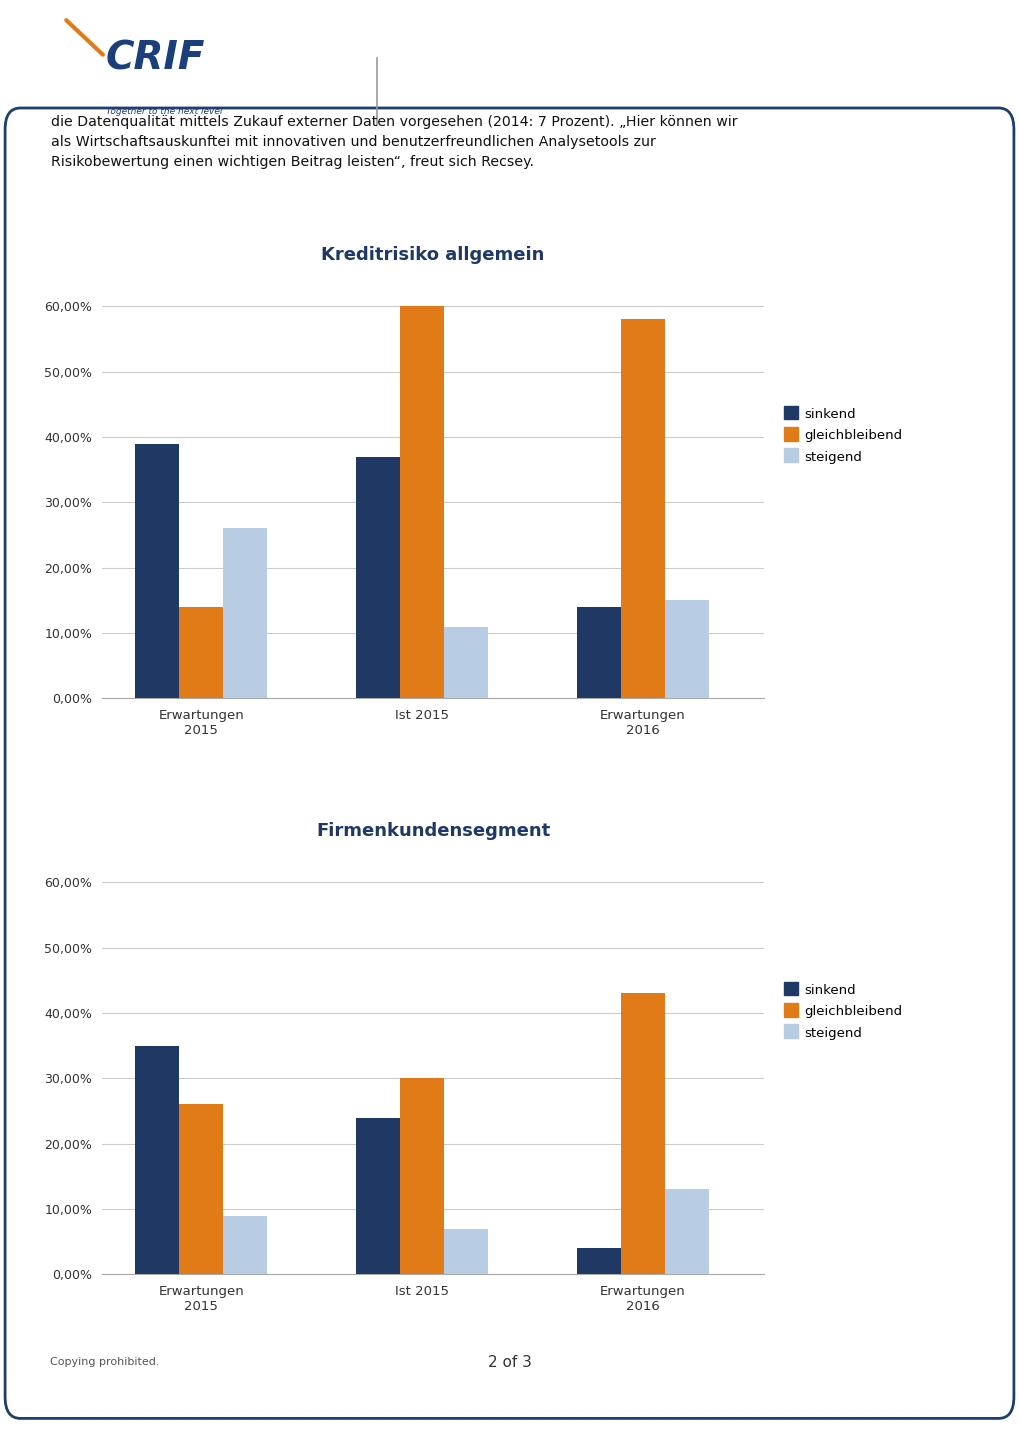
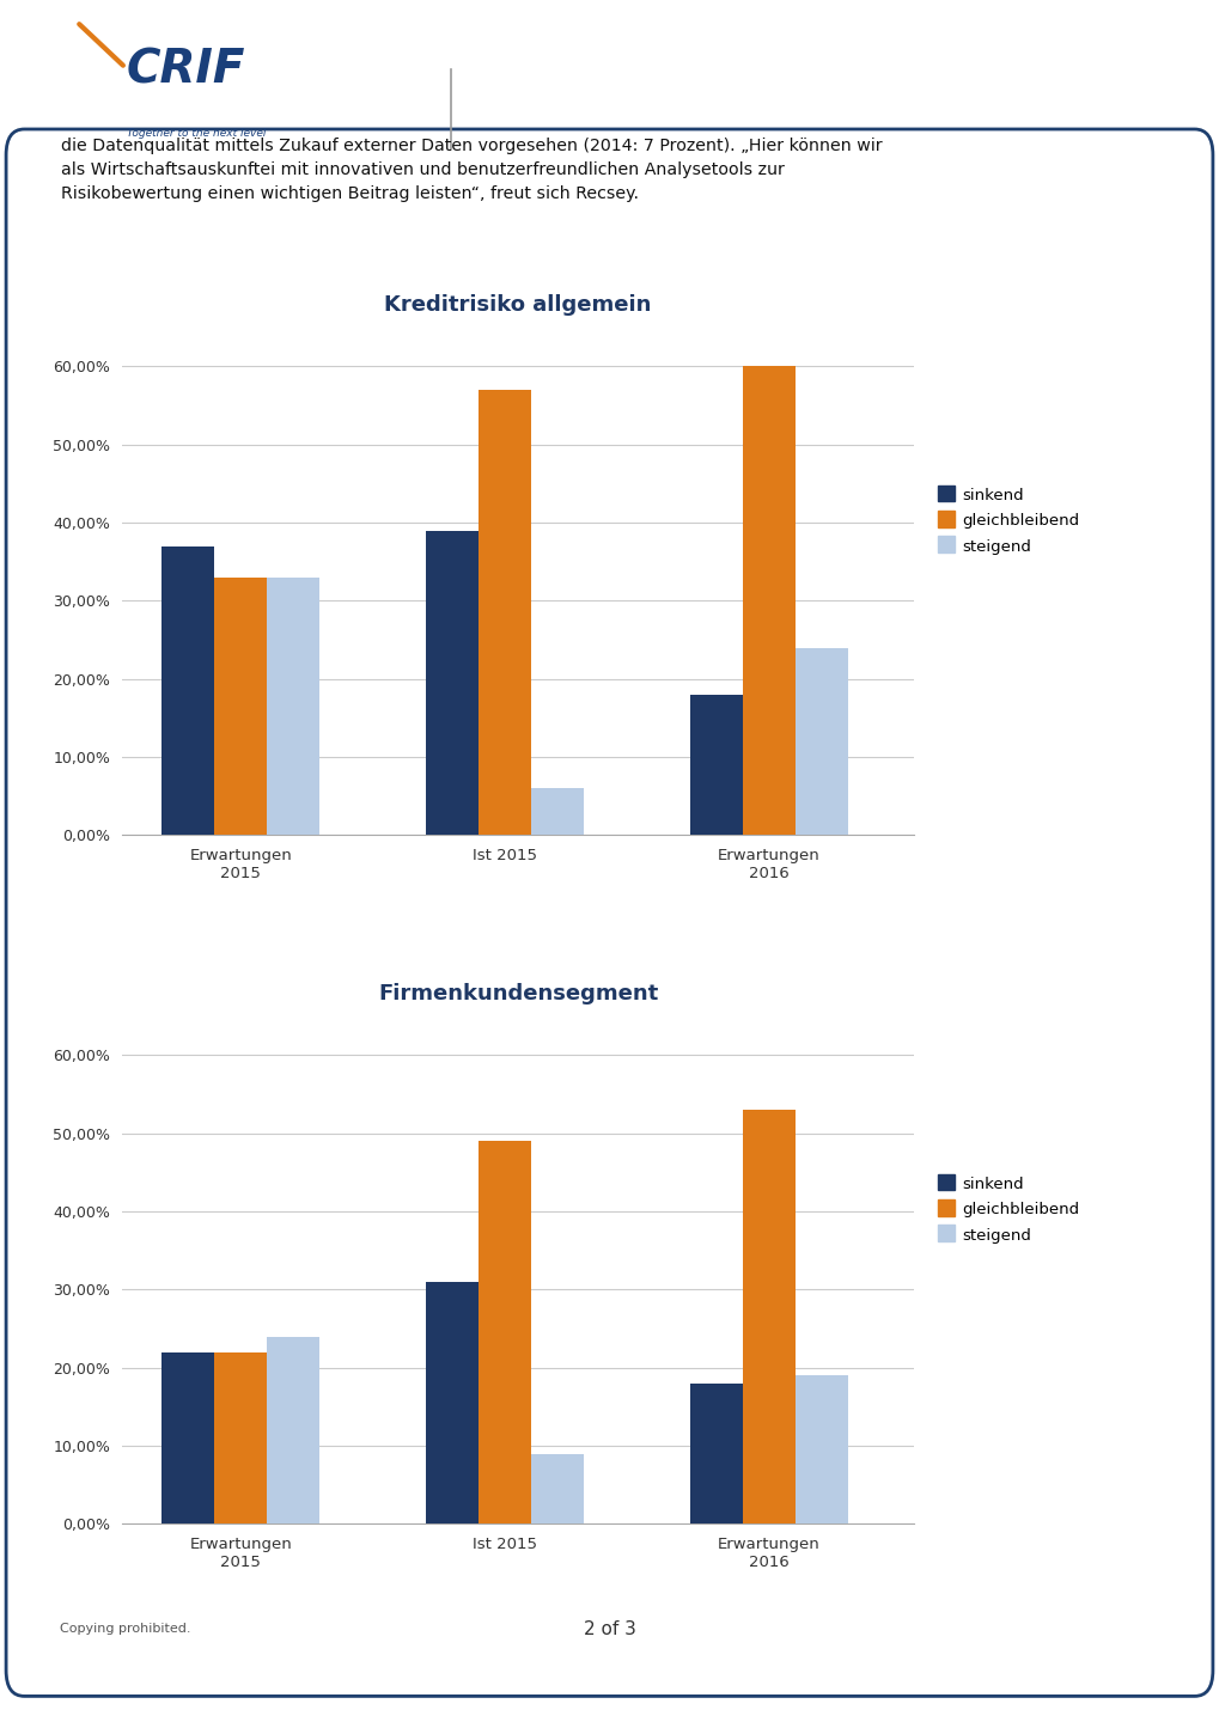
Kreditrisiko allgemein/sinkend/Erwartungen 2015: 39% -> 37%
Kreditrisiko allgemein/gleichbleibend/Erwartungen 2015: 14% -> 33%
Kreditrisiko allgemein/steigend/Erwartungen 2015: 26% -> 33%
Kreditrisiko allgemein/sinkend/Ist 2015: 37% -> 39%
Kreditrisiko allgemein/gleichbleibend/Ist 2015: 60% -> 57%
Kreditrisiko allgemein/steigend/Ist 2015: 11% -> 6%
Kreditrisiko allgemein/sinkend/Erwartungen 2016: 14% -> 18%
Kreditrisiko allgemein/gleichbleibend/Erwartungen 2016: 58% -> 60%
Kreditrisiko allgemein/steigend/Erwartungen 2016: 15% -> 24%
Firmenkundensegment/sinkend/Erwartungen 2015: 35% -> 22%
Firmenkundensegment/gleichbleibend/Erwartungen 2015: 26% -> 22%
Firmenkundensegment/steigend/Erwartungen 2015: 9% -> 24%
Firmenkundensegment/sinkend/Ist 2015: 24% -> 31%
Firmenkundensegment/gleichbleibend/Ist 2015: 30% -> 49%
Firmenkundensegment/steigend/Ist 2015: 7% -> 9%
Firmenkundensegment/sinkend/Erwartungen 2016: 4% -> 18%
Firmenkundensegment/gleichbleibend/Erwartungen 2016: 43% -> 53%
Firmenkundensegment/steigend/Erwartungen 2016: 13% -> 19%
